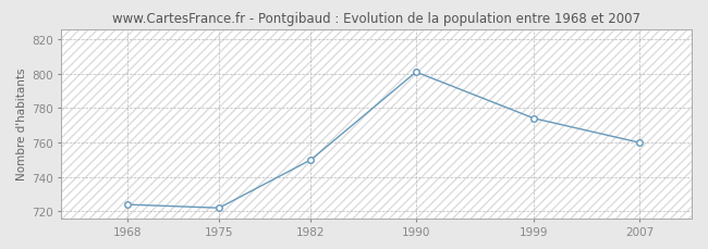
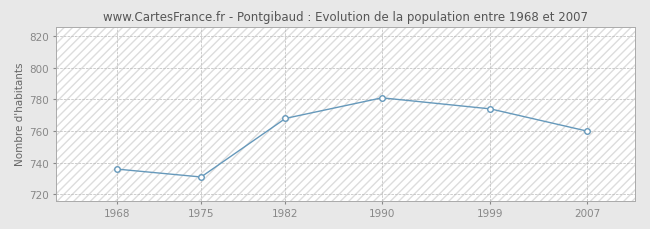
1968: 724 -> 736
1975: 722 -> 731
1982: 750 -> 768
1990: 801 -> 781
